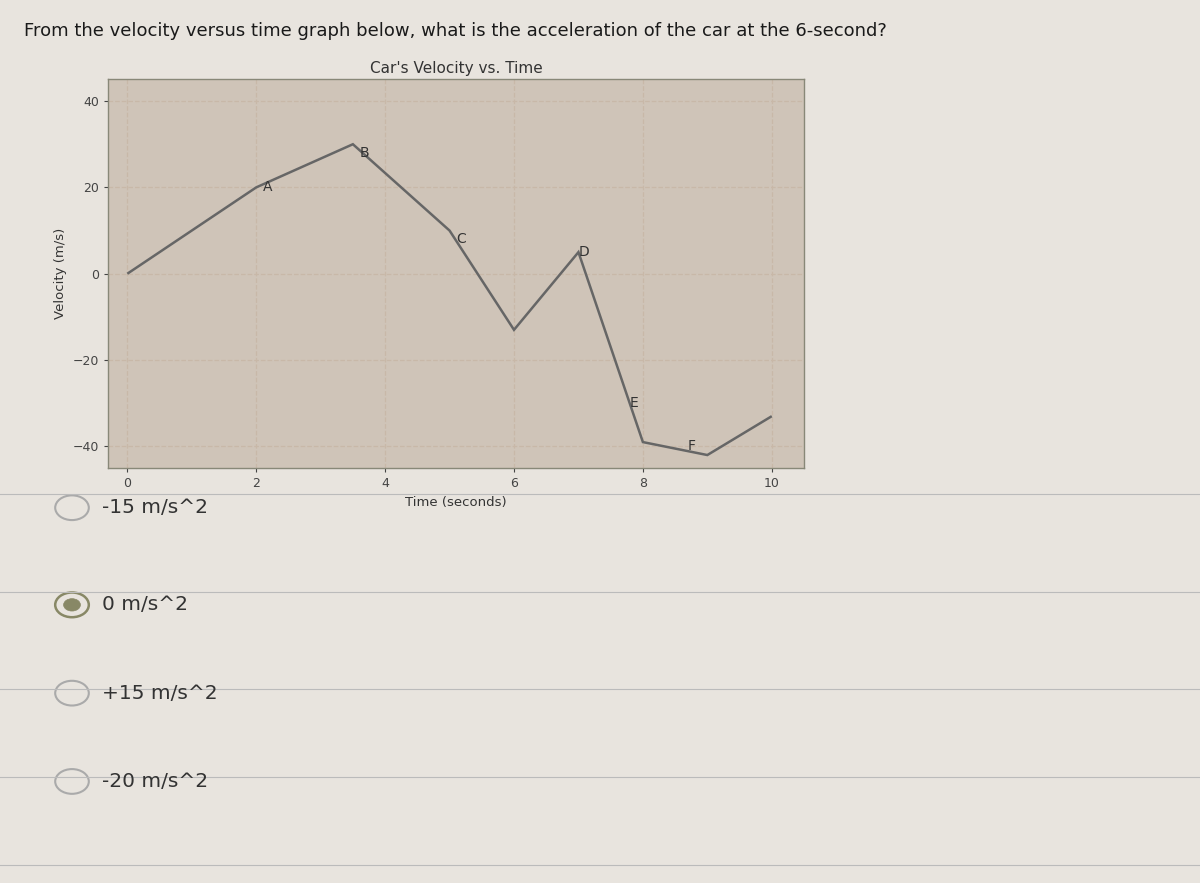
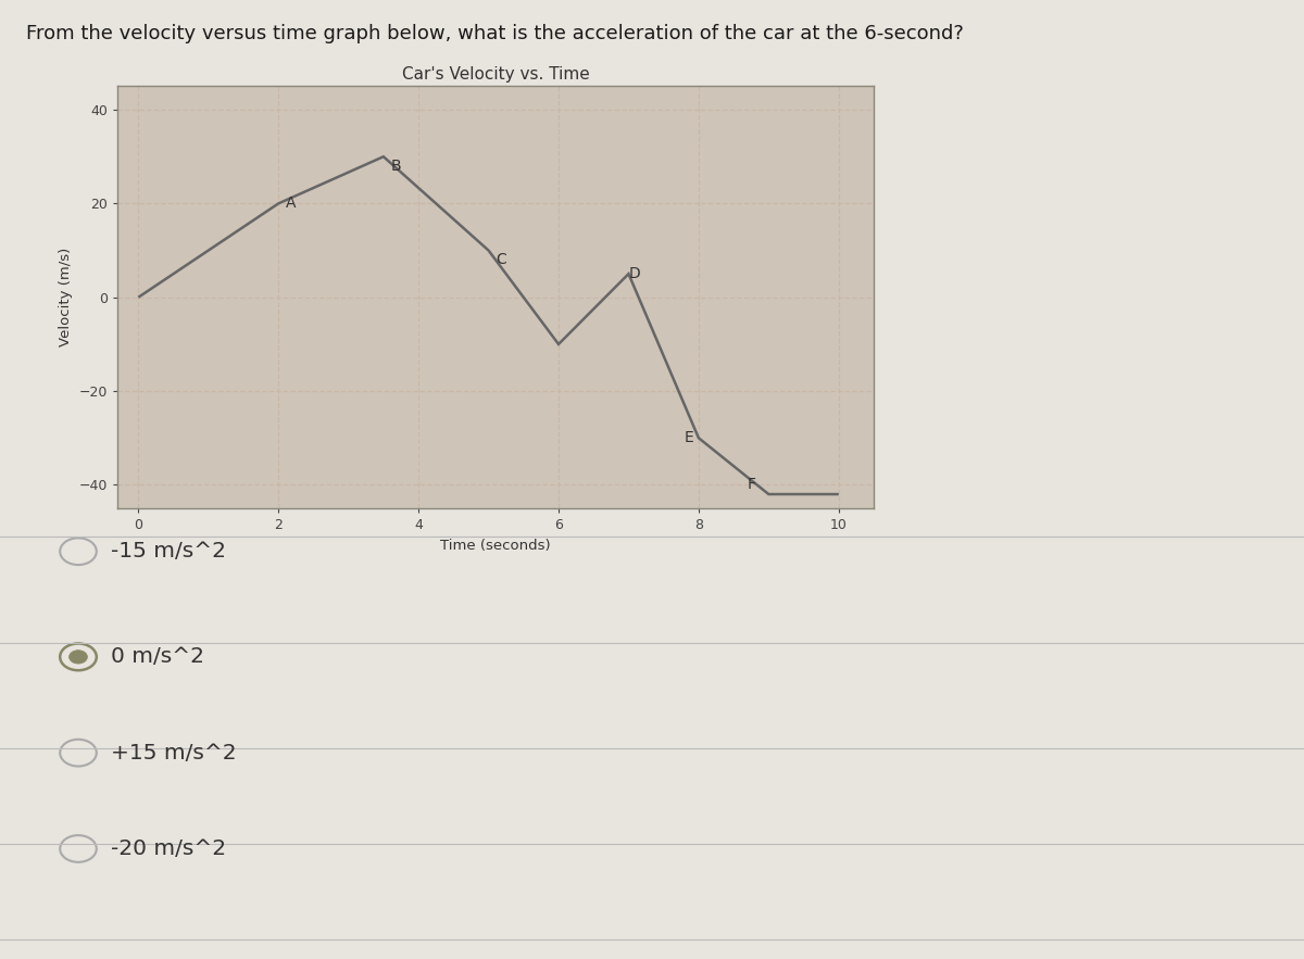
6: -13 -> -10
8: -39 -> -30
10: -33 -> -42
